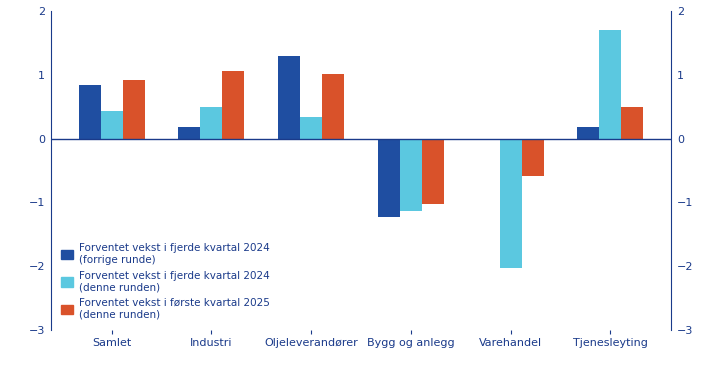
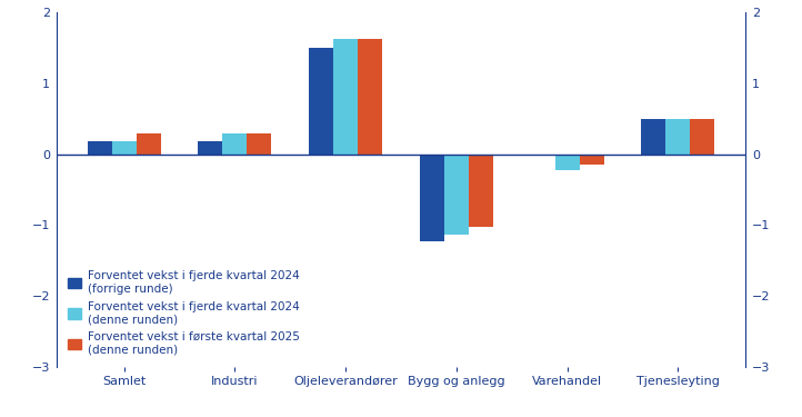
Forventet vekst i fjerde kvartal 2024 (forrige runde)/Samlet: 0.84 -> 0.18
Forventet vekst i fjerde kvartal 2024 (denne runden)/Samlet: 0.44 -> 0.18
Forventet vekst i første kvartal 2025 (denne runden)/Samlet: 0.92 -> 0.30
Forventet vekst i fjerde kvartal 2024 (denne runden)/Industri: 0.50 -> 0.30
Forventet vekst i første kvartal 2025 (denne runden)/Industri: 1.06 -> 0.30
Forventet vekst i fjerde kvartal 2024 (forrige runde)/Oljeleverandører: 1.30 -> 1.50
Forventet vekst i fjerde kvartal 2024 (denne runden)/Oljeleverandører: 0.34 -> 1.62
Forventet vekst i første kvartal 2025 (denne runden)/Oljeleverandører: 1.02 -> 1.62
Forventet vekst i fjerde kvartal 2024 (denne runden)/Varehandel: -2.02 -> -0.22
Forventet vekst i første kvartal 2025 (denne runden)/Varehandel: -0.58 -> -0.15
Forventet vekst i fjerde kvartal 2024 (forrige runde)/Tjenesleyting: 0.18 -> 0.50
Forventet vekst i fjerde kvartal 2024 (denne runden)/Tjenesleyting: 1.70 -> 0.50
